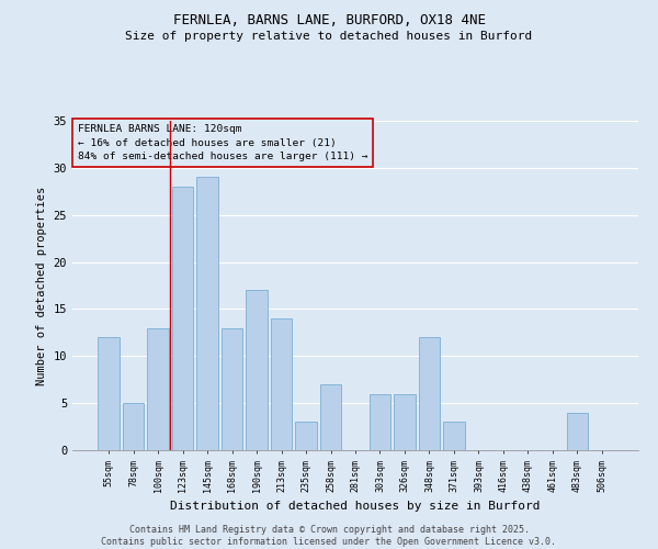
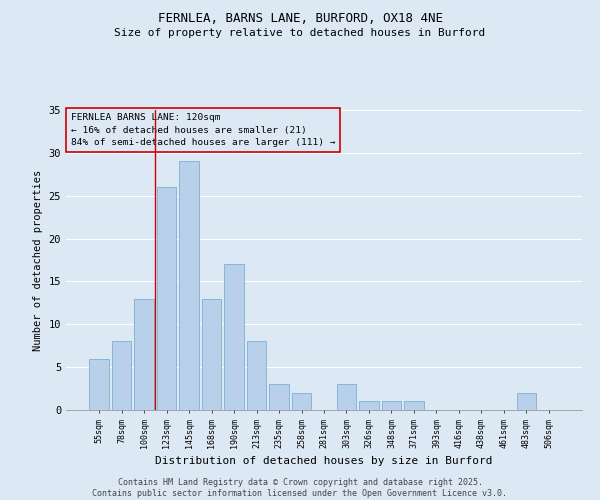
55sqm: 12 -> 6
78sqm: 5 -> 8
123sqm: 28 -> 26
213sqm: 14 -> 8
258sqm: 7 -> 2
303sqm: 6 -> 3
326sqm: 6 -> 1
348sqm: 12 -> 1
371sqm: 3 -> 1
483sqm: 4 -> 2
